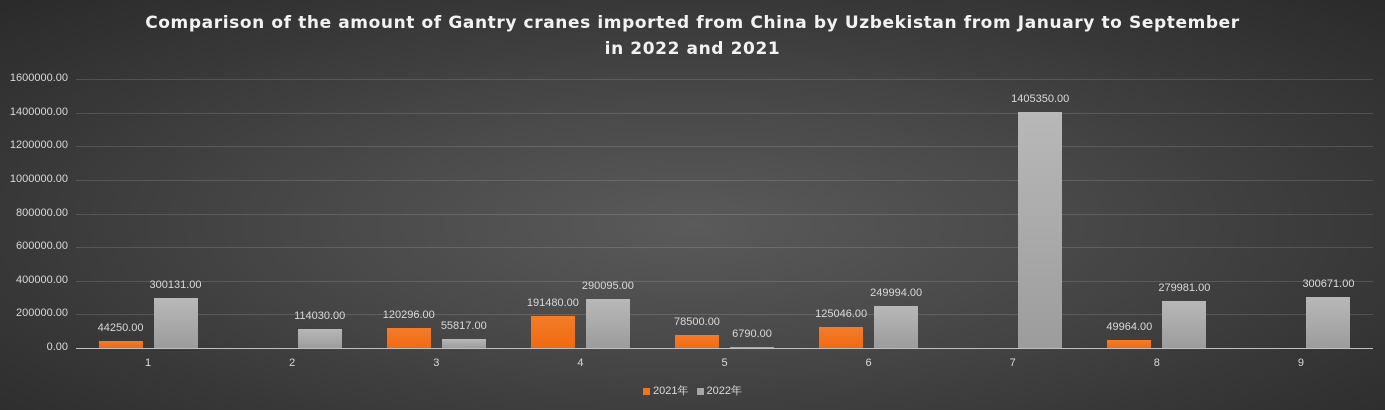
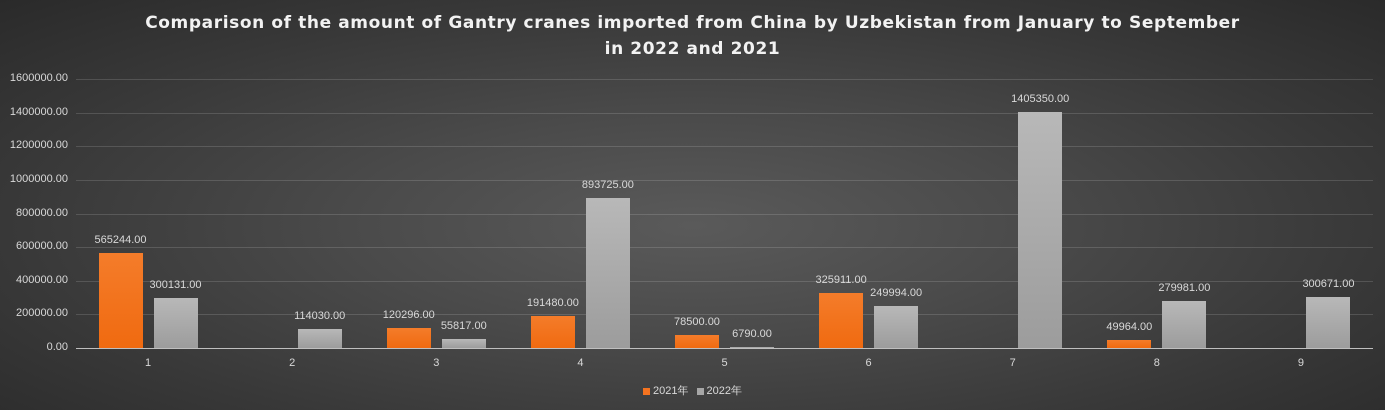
2021年/1: 44250.00 -> 565244.00
2022年/4: 290095.00 -> 893725.00
2021年/6: 125046.00 -> 325911.00
